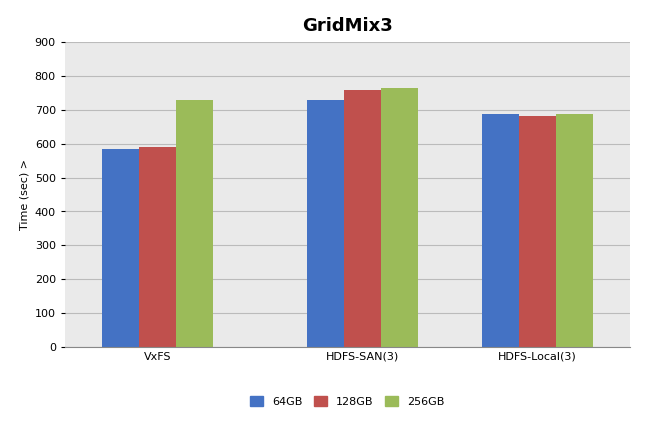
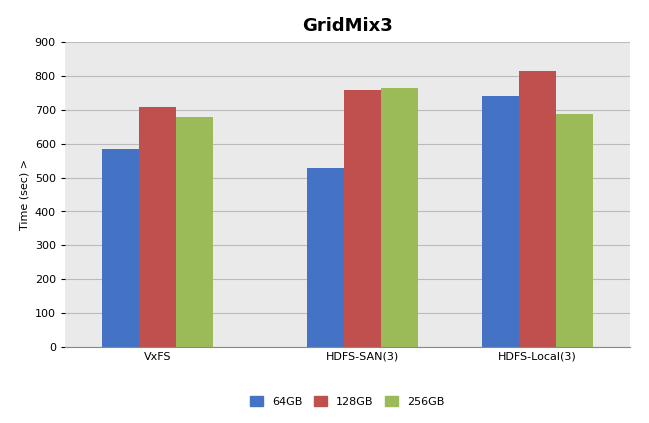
128GB/VxFS: 592 -> 710
256GB/VxFS: 730 -> 680
64GB/HDFS-SAN(3): 730 -> 530
64GB/HDFS-Local(3): 688 -> 740
128GB/HDFS-Local(3): 683 -> 815
